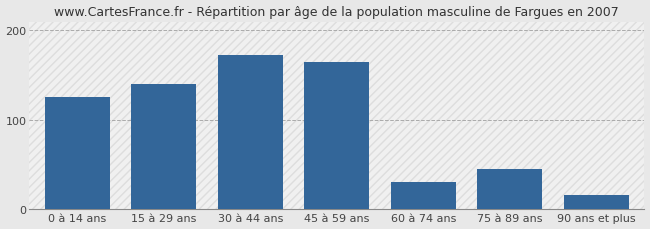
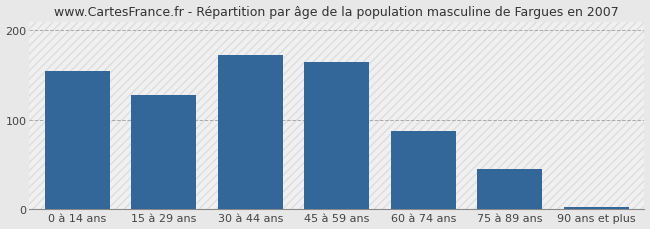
0 à 14 ans: 126 -> 155
15 à 29 ans: 140 -> 128
60 à 74 ans: 30 -> 88
90 ans et plus: 16 -> 3
